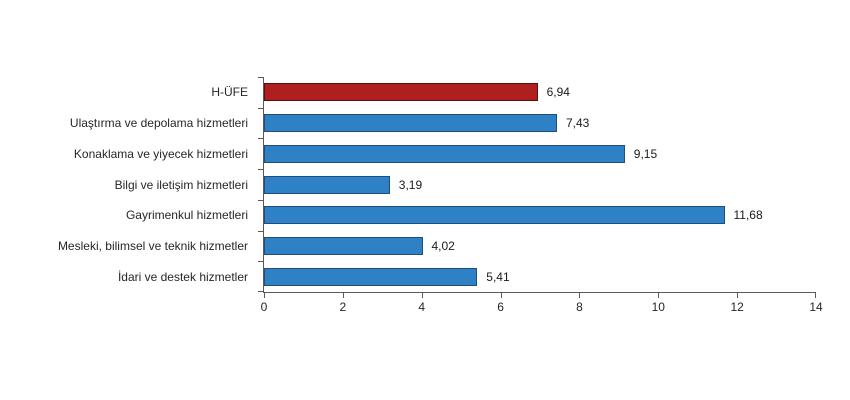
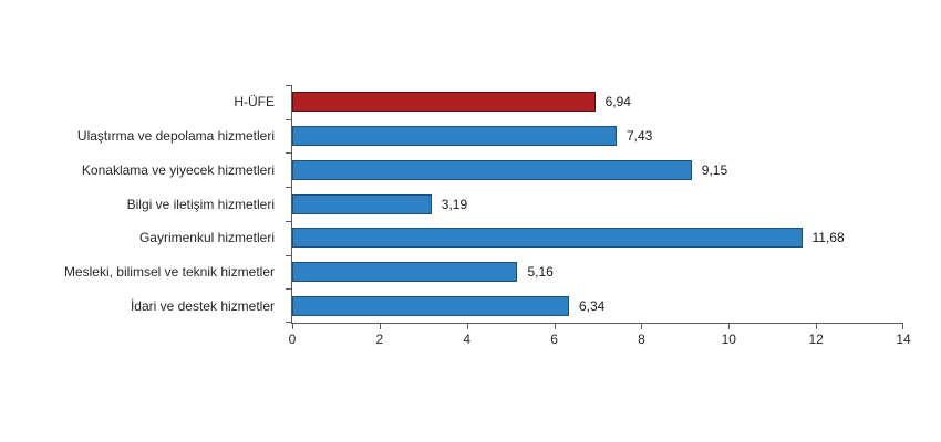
Mesleki, bilimsel ve teknik hizmetler: 4,02 -> 5,16
İdari ve destek hizmetler: 5,41 -> 6,34
